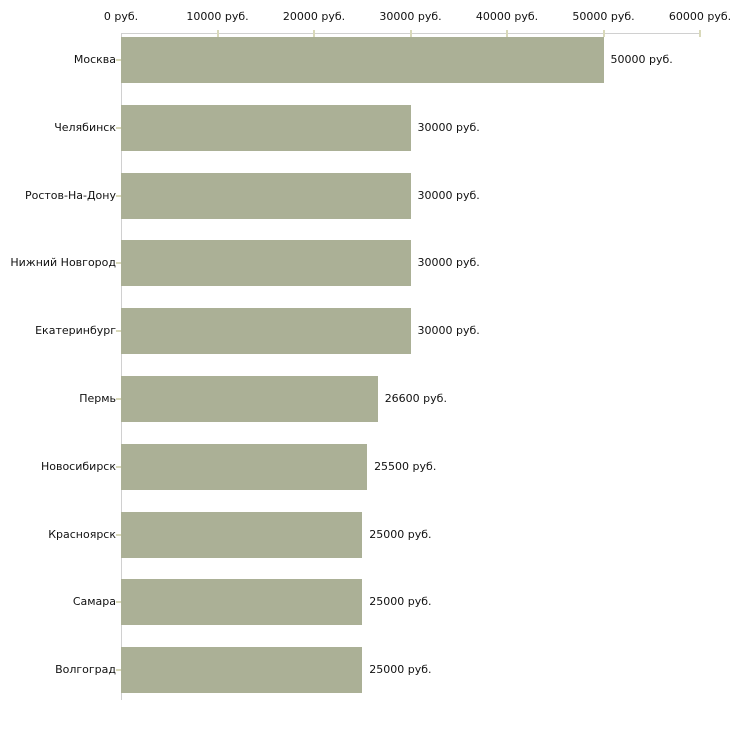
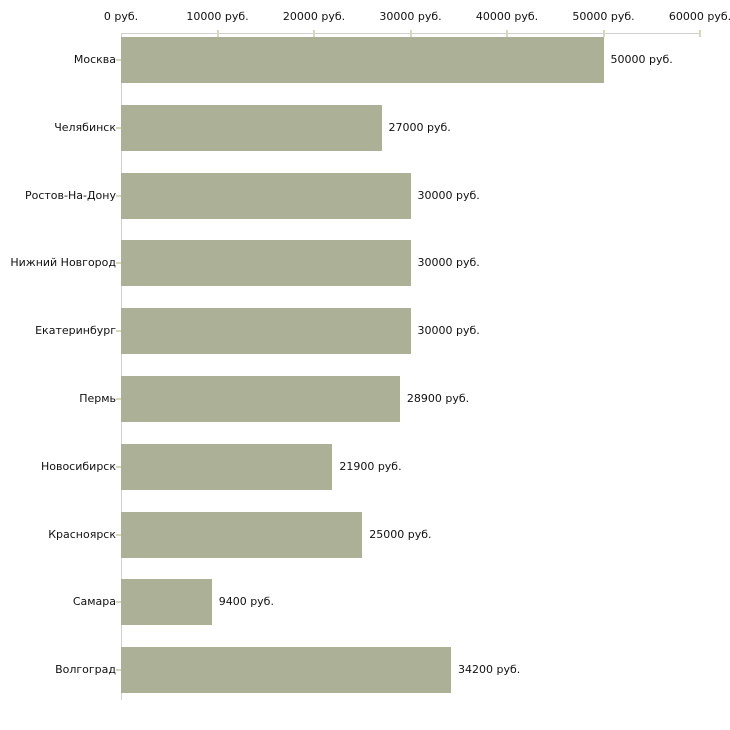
Челябинск: 30000 -> 27000
Пермь: 26600 -> 28900
Новосибирск: 25500 -> 21900
Самара: 25000 -> 9400
Волгоград: 25000 -> 34200
